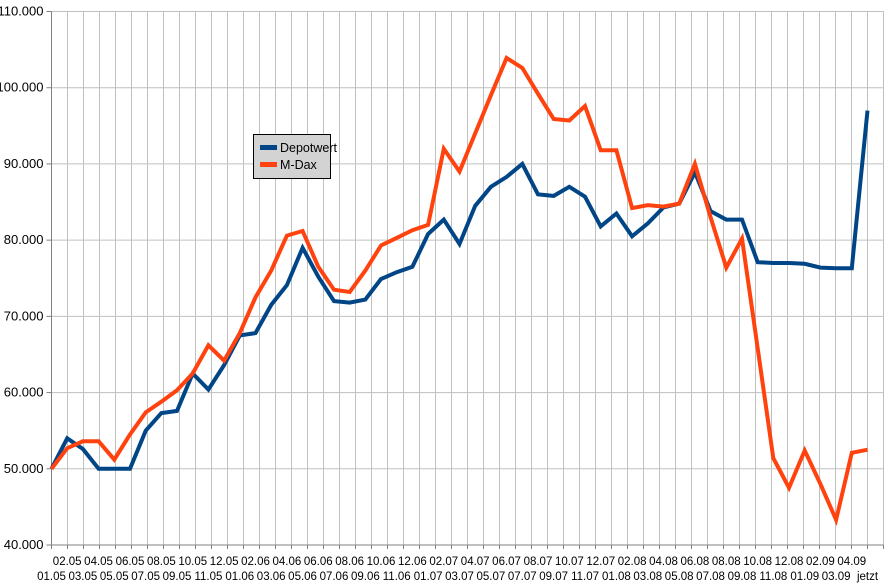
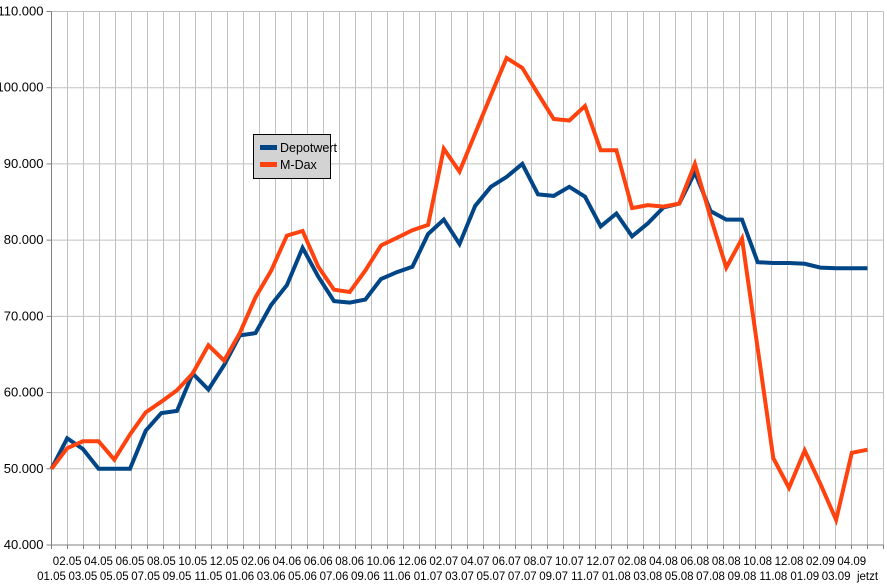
Depotwert/jetzt: 97000 -> 76000
